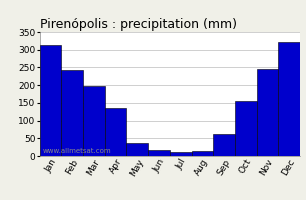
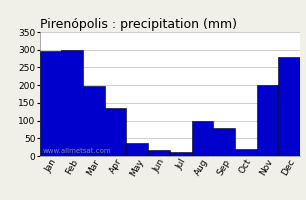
Jan: 312 -> 295
Feb: 243 -> 300
Aug: 13 -> 100
Sep: 62 -> 80
Oct: 155 -> 20
Nov: 246 -> 200
Dec: 322 -> 280
